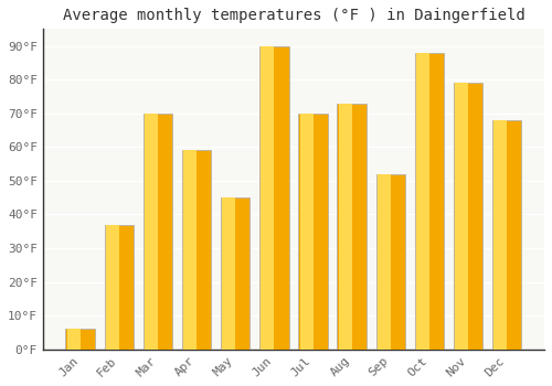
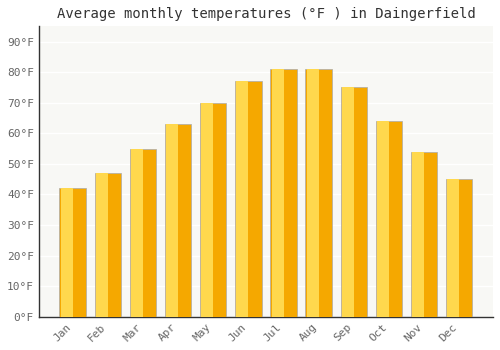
Jan: 6°F -> 42°F
Feb: 37°F -> 47°F
Mar: 70°F -> 55°F
Apr: 59°F -> 63°F
May: 45°F -> 70°F
Jun: 90°F -> 77°F
Jul: 70°F -> 81°F
Aug: 73°F -> 81°F
Sep: 52°F -> 75°F
Oct: 88°F -> 64°F
Nov: 79°F -> 54°F
Dec: 68°F -> 45°F
